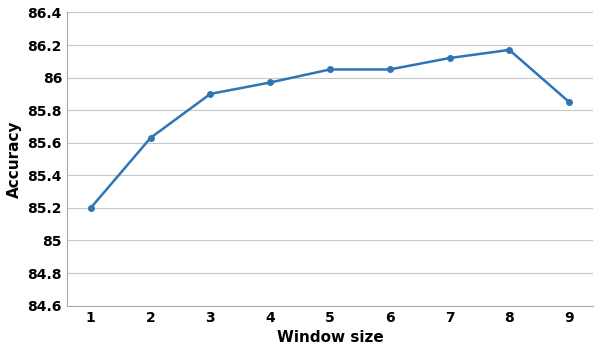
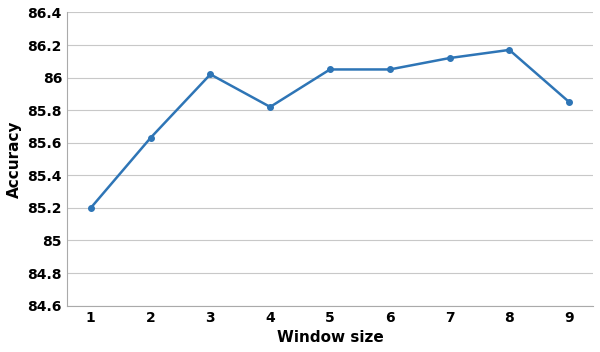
3: 85.90 -> 86.02
4: 85.97 -> 85.82
